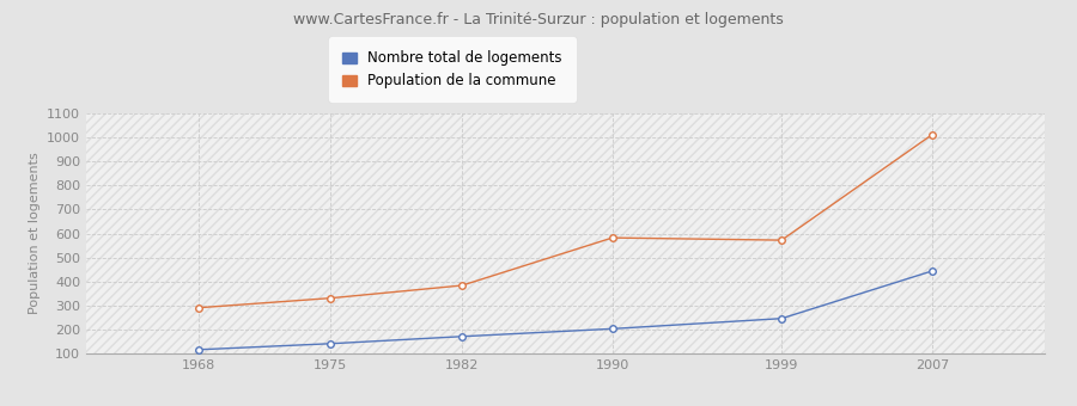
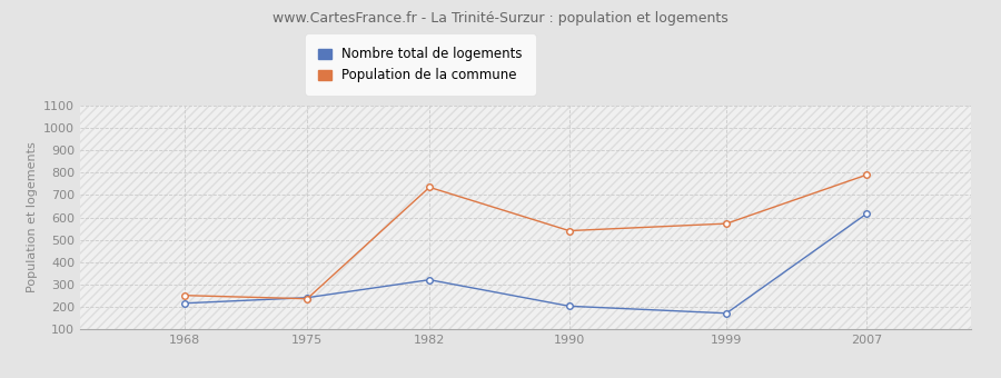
Nombre total de logements/1968: 115 -> 215
Population de la commune/1968: 290 -> 250
Nombre total de logements/1975: 140 -> 240
Population de la commune/1975: 330 -> 235
Nombre total de logements/1982: 170 -> 320
Population de la commune/1982: 383 -> 735
Population de la commune/1990: 582 -> 540
Nombre total de logements/1999: 245 -> 170
Nombre total de logements/2007: 443 -> 615
Population de la commune/2007: 1012 -> 790
